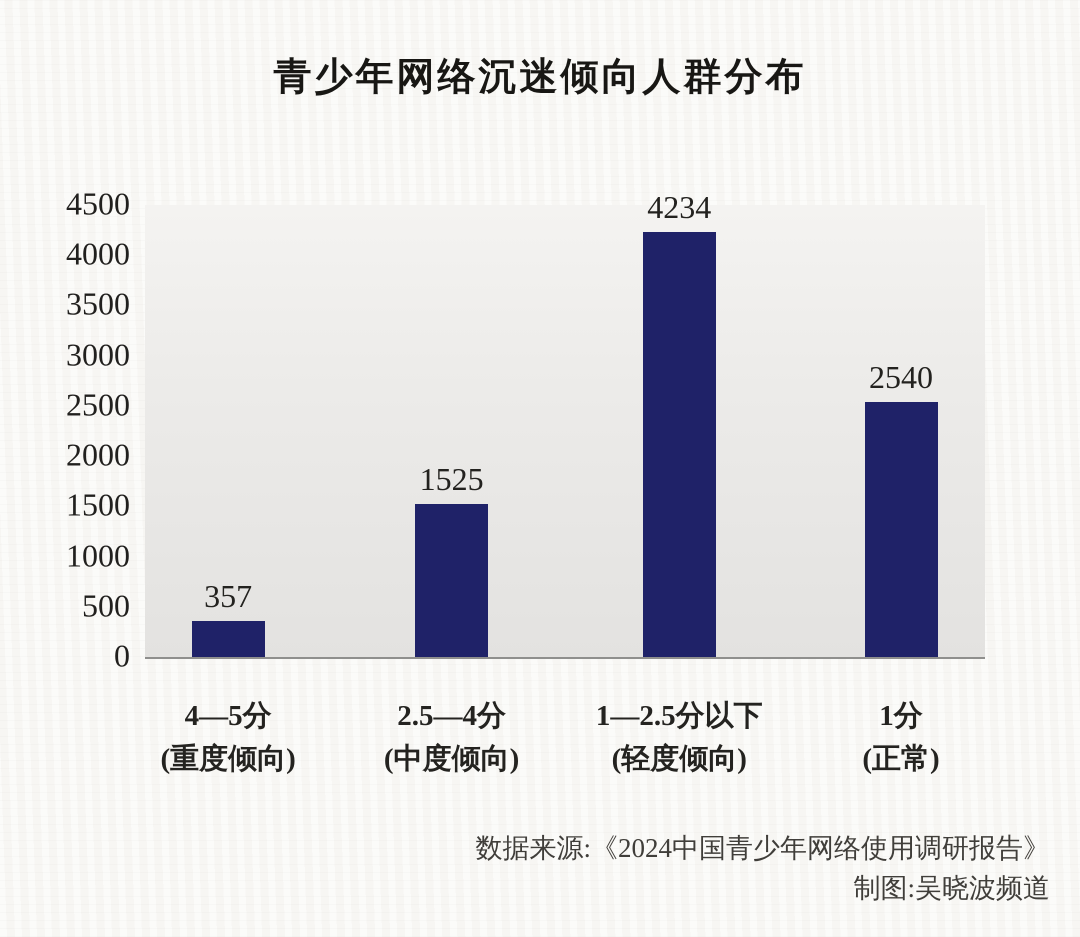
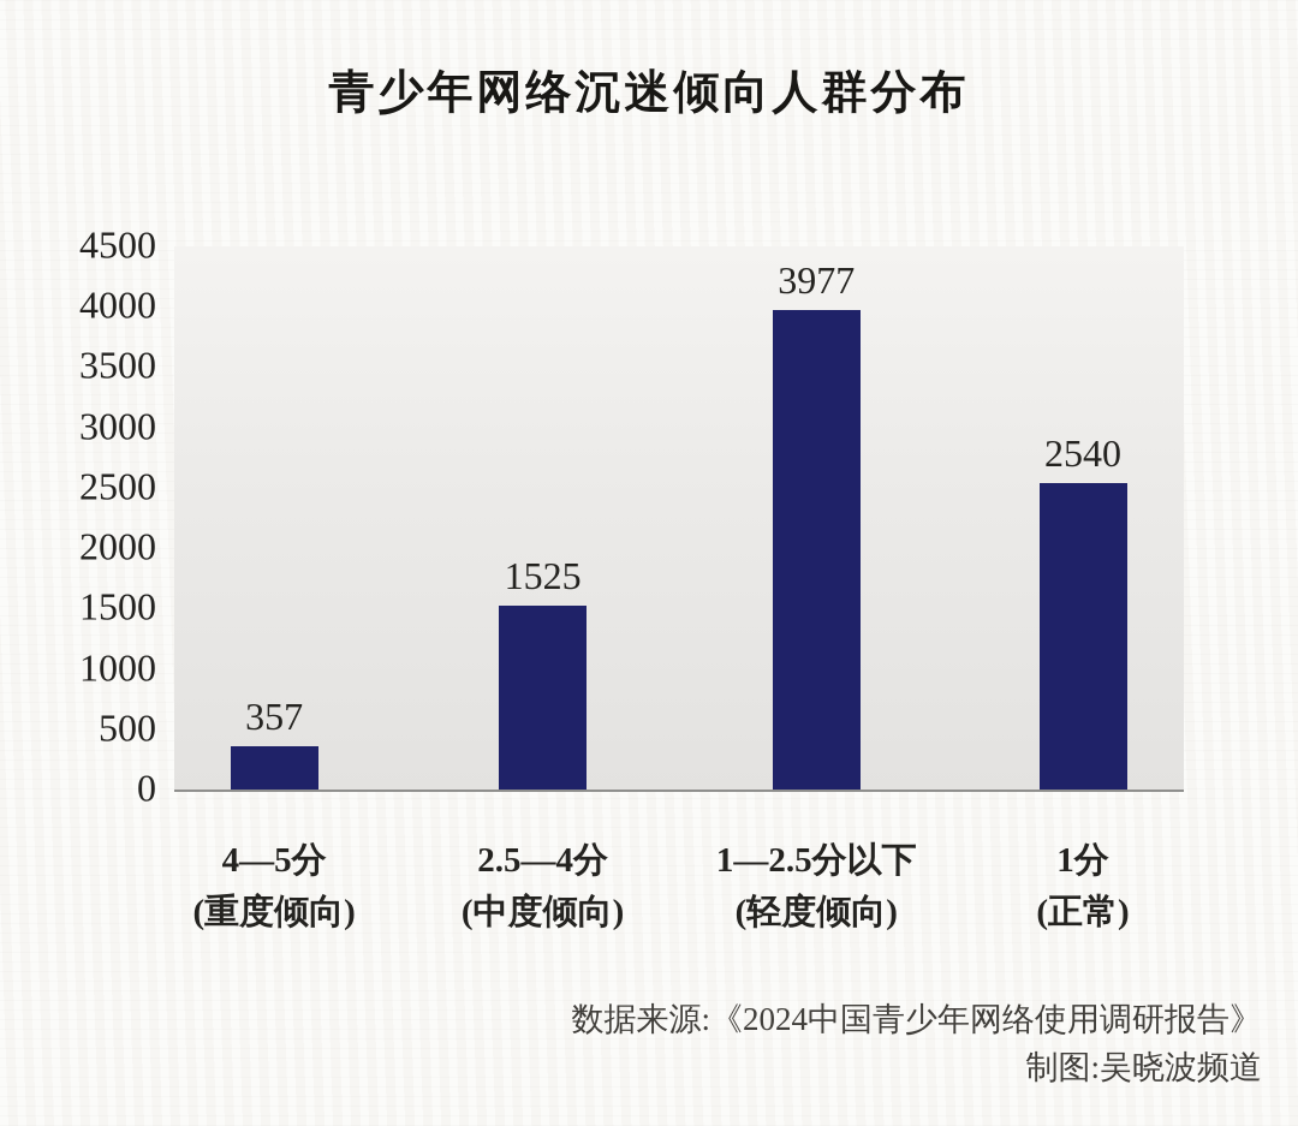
1—2.5分以下: 4234 -> 3977
